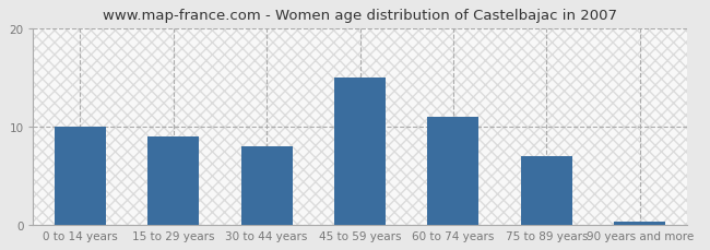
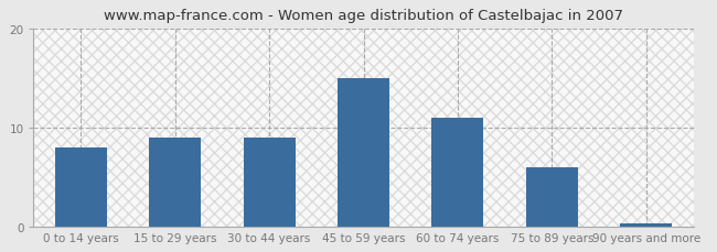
0 to 14 years: 10.0 -> 8.0
30 to 44 years: 8.0 -> 9.0
75 to 89 years: 7.0 -> 6.0
